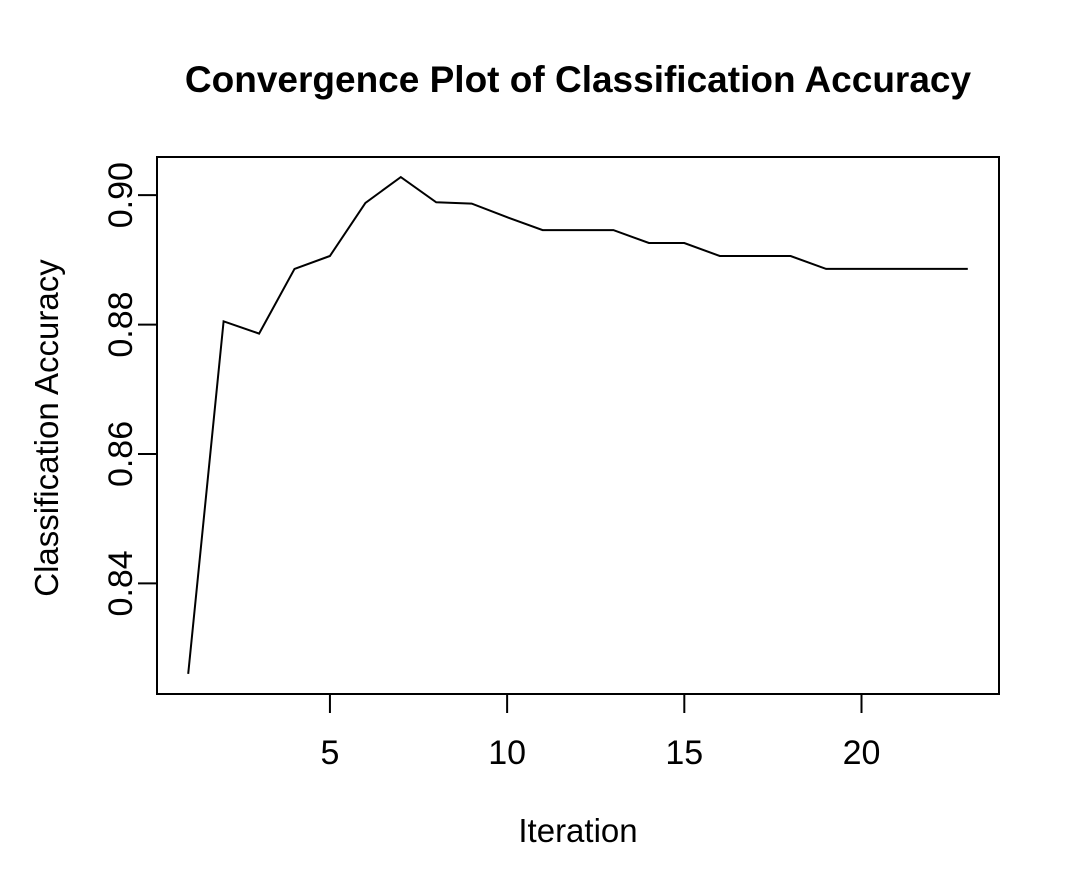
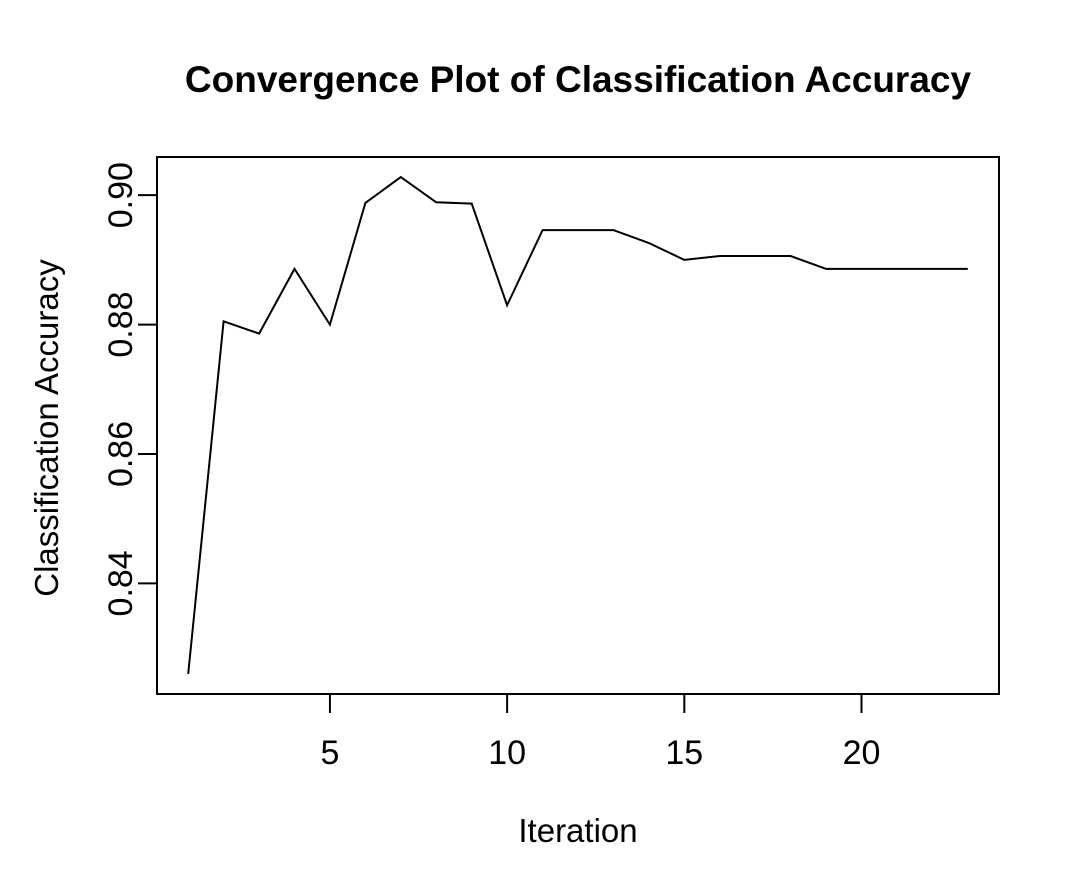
5: 0.891 -> 0.880
10: 0.897 -> 0.883
15: 0.893 -> 0.890
